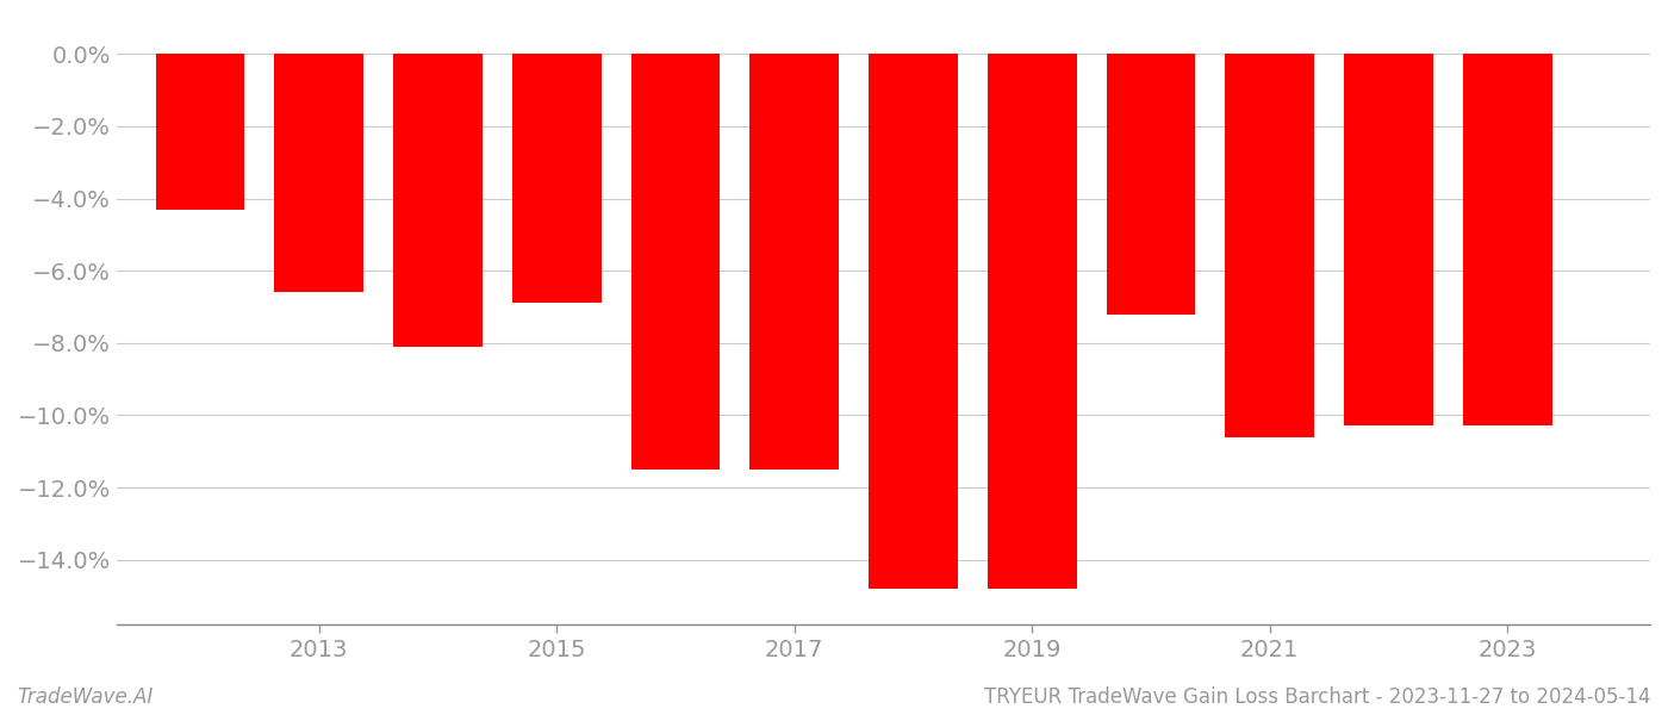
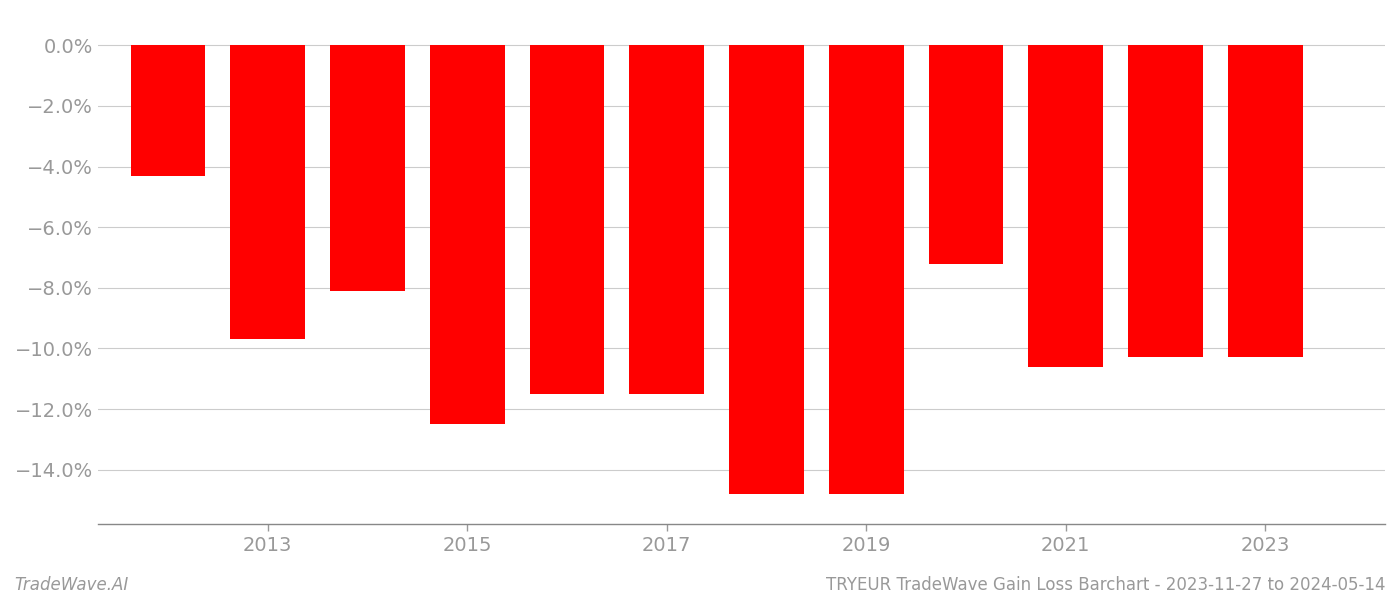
2013: -6.6% -> -9.7%
2015: -6.9% -> -12.5%
